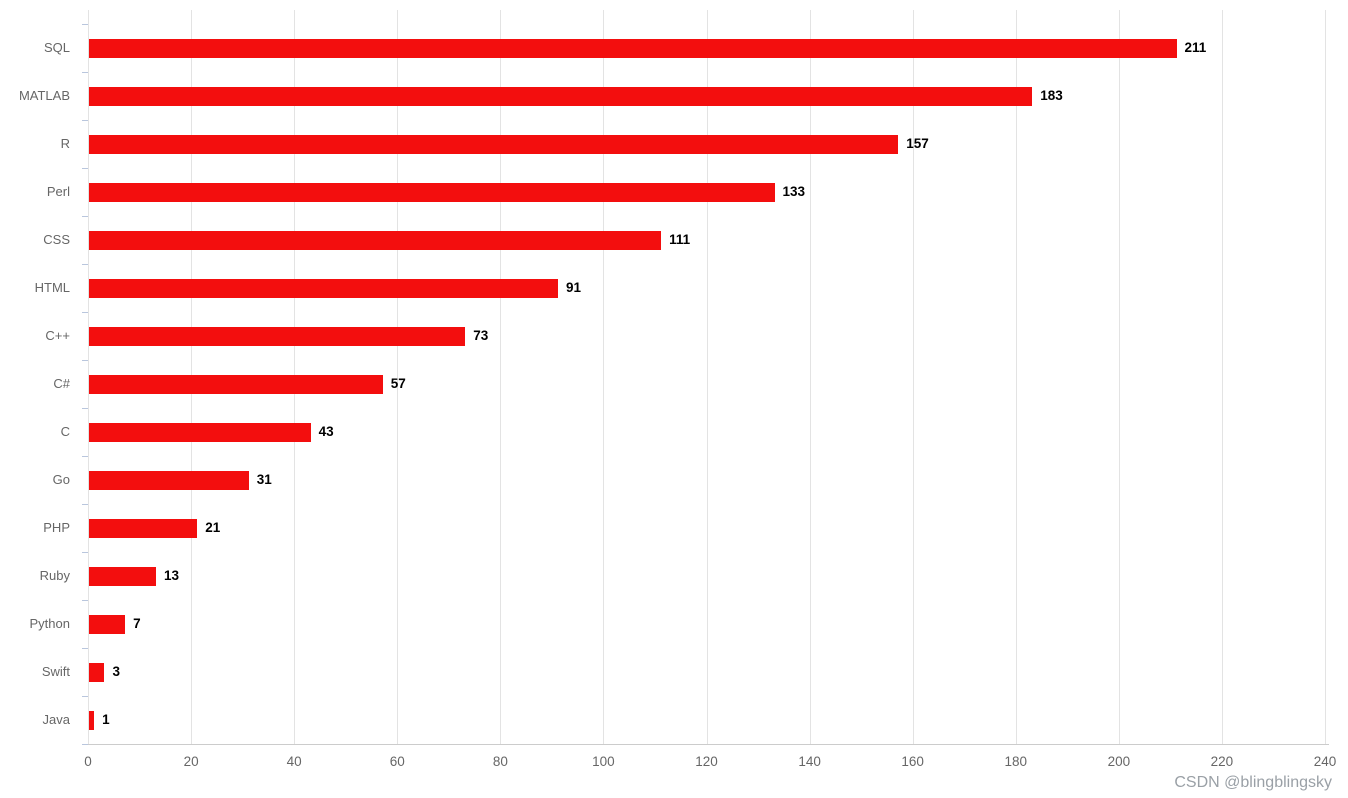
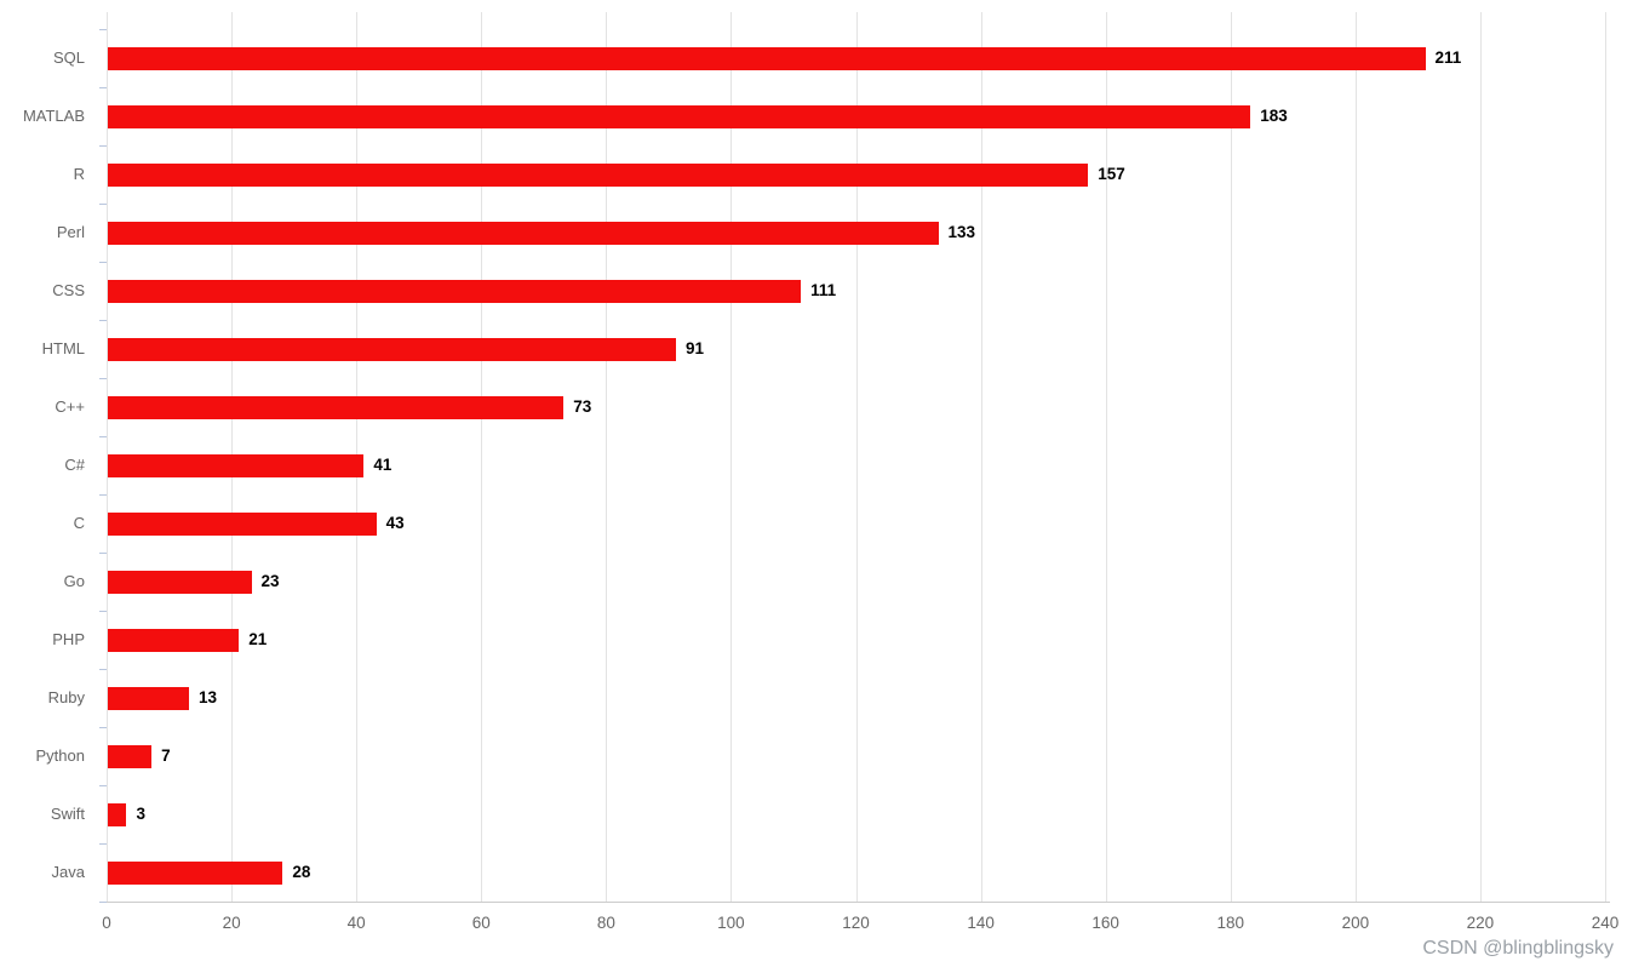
C#: 57 -> 41
Go: 31 -> 23
Java: 1 -> 28
